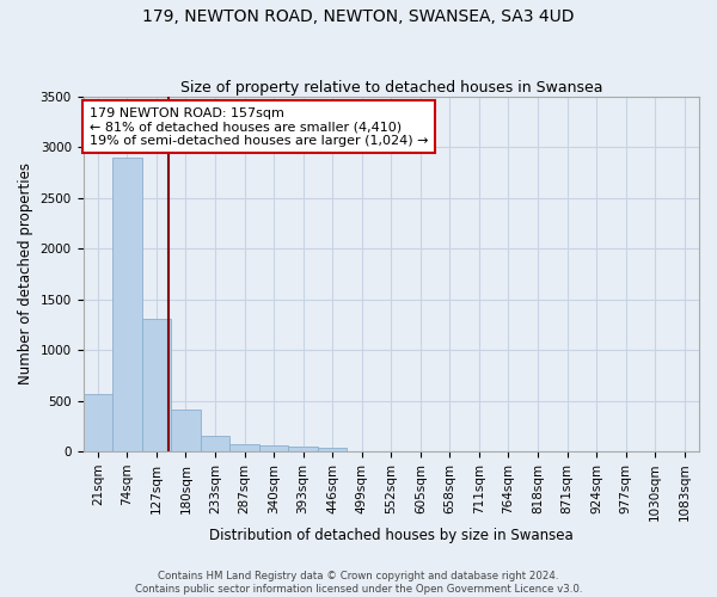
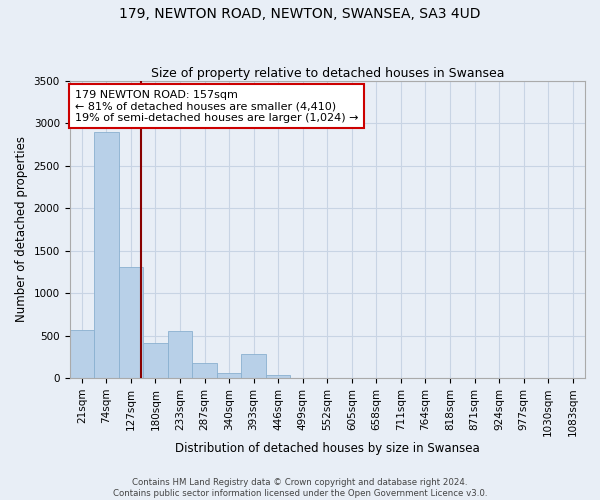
233sqm: 160 -> 560
287sqm: 80 -> 180
393sqm: 40 -> 280
